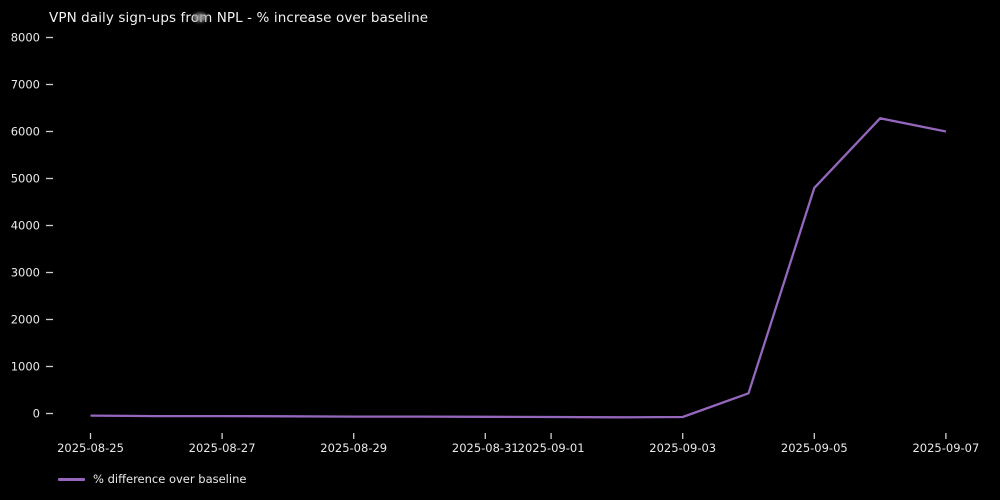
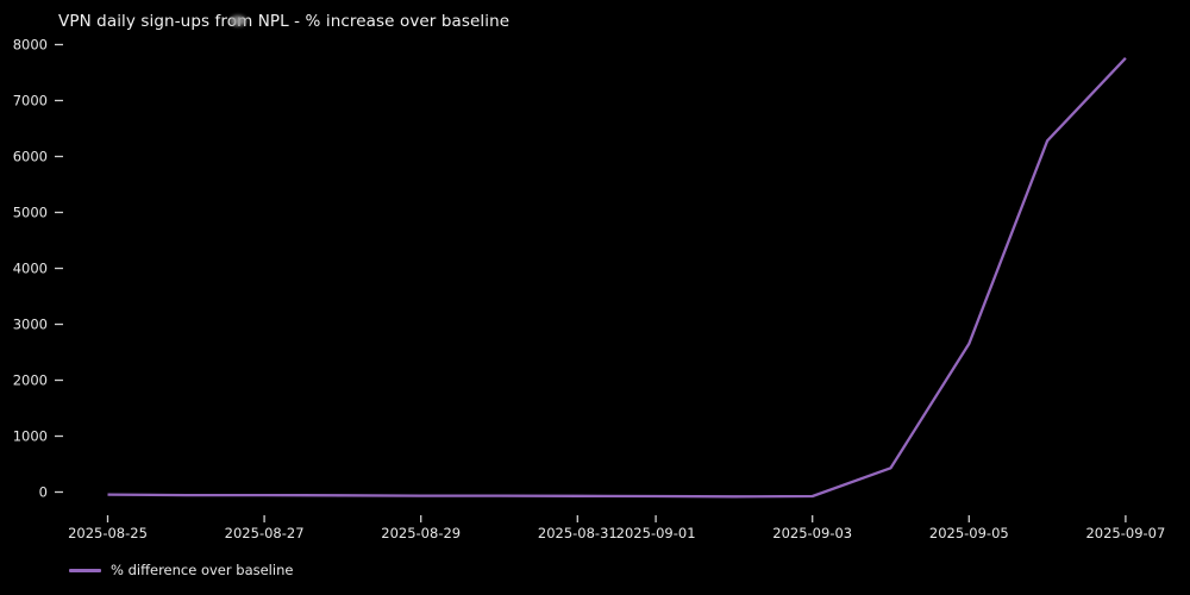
2025-09-05: 4800 -> 2600
2025-09-07: 6000 -> 7800
